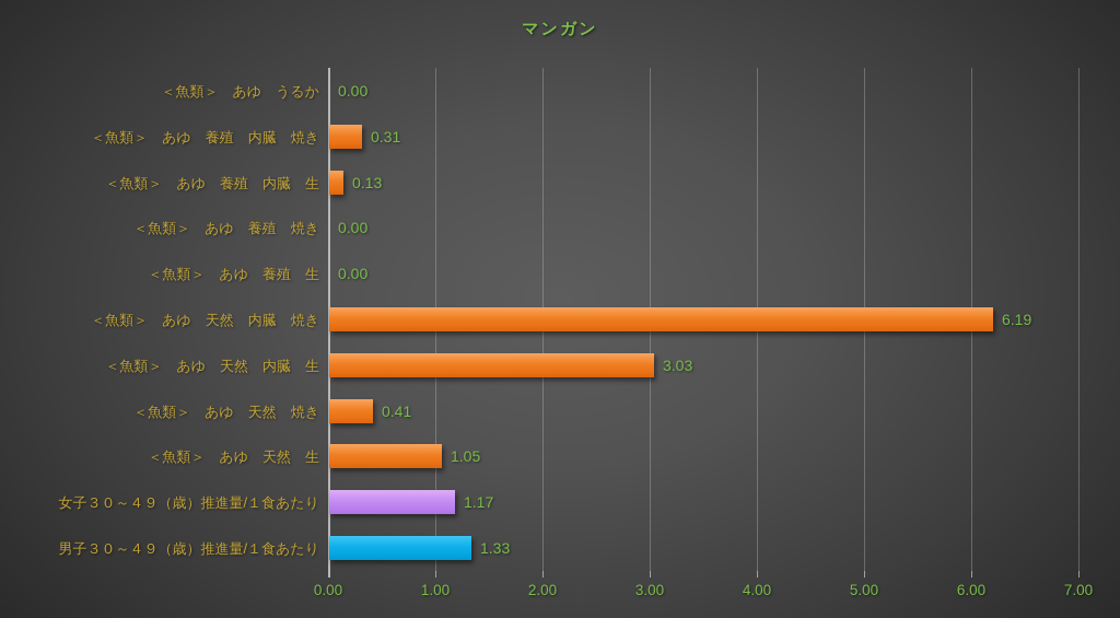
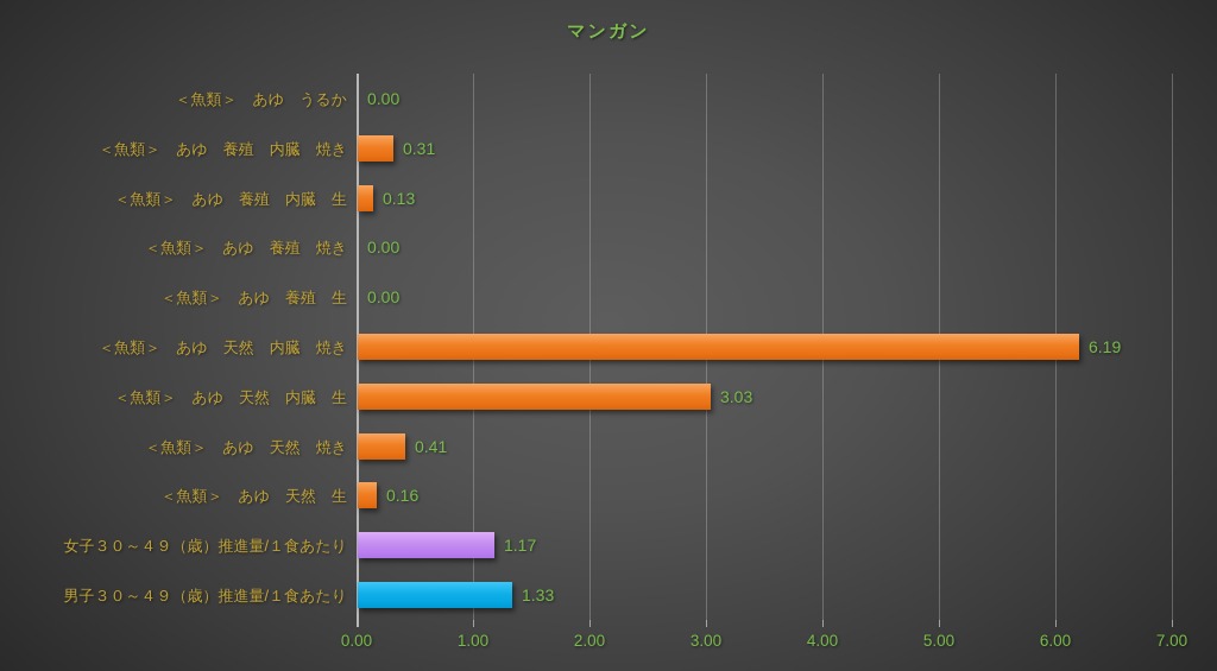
＜魚類＞ あゆ 天然 生: 1.05 -> 0.16
